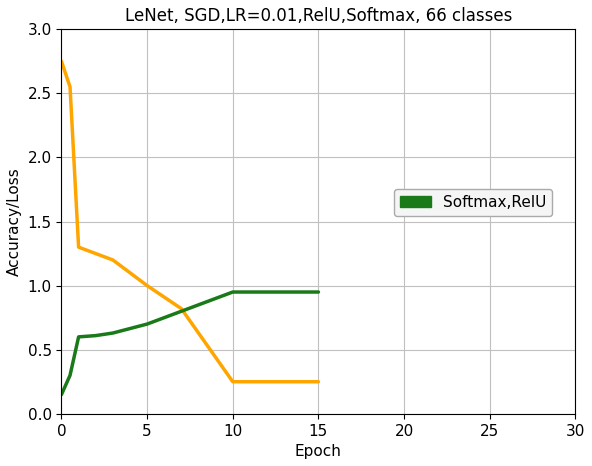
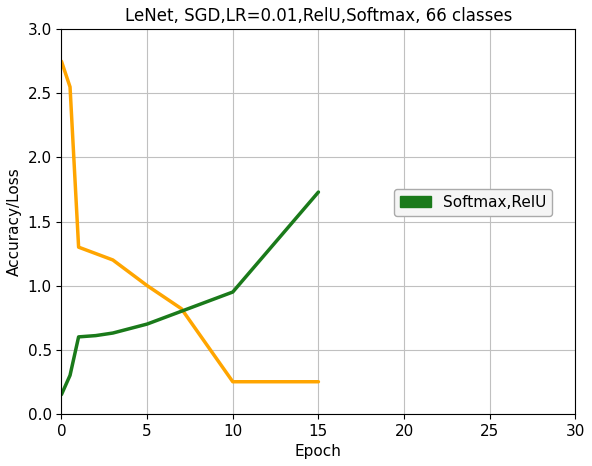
Softmax,RelU/15: 0.95 -> 1.73
